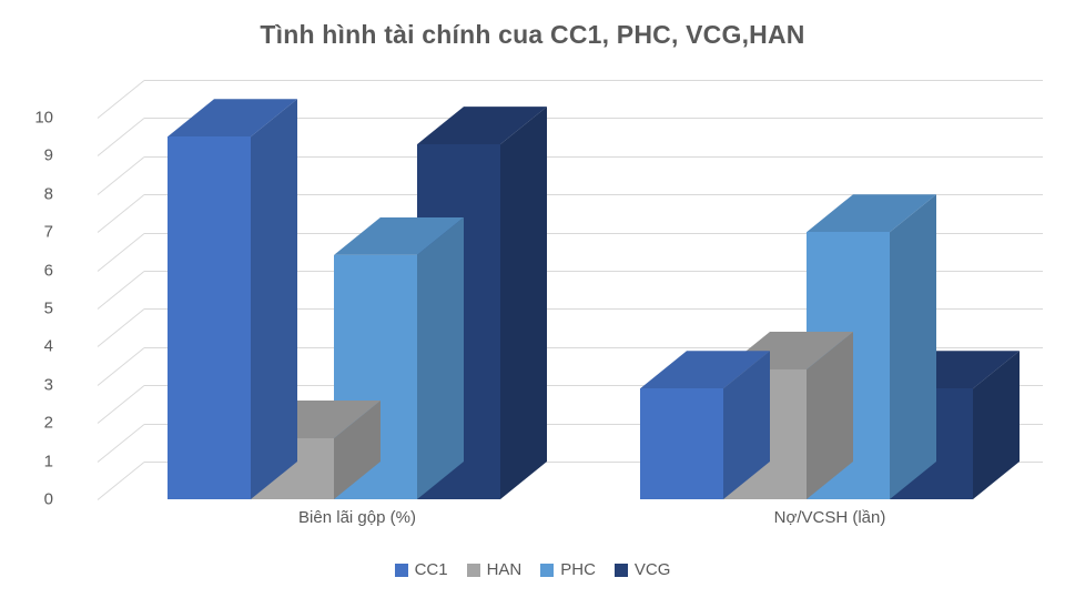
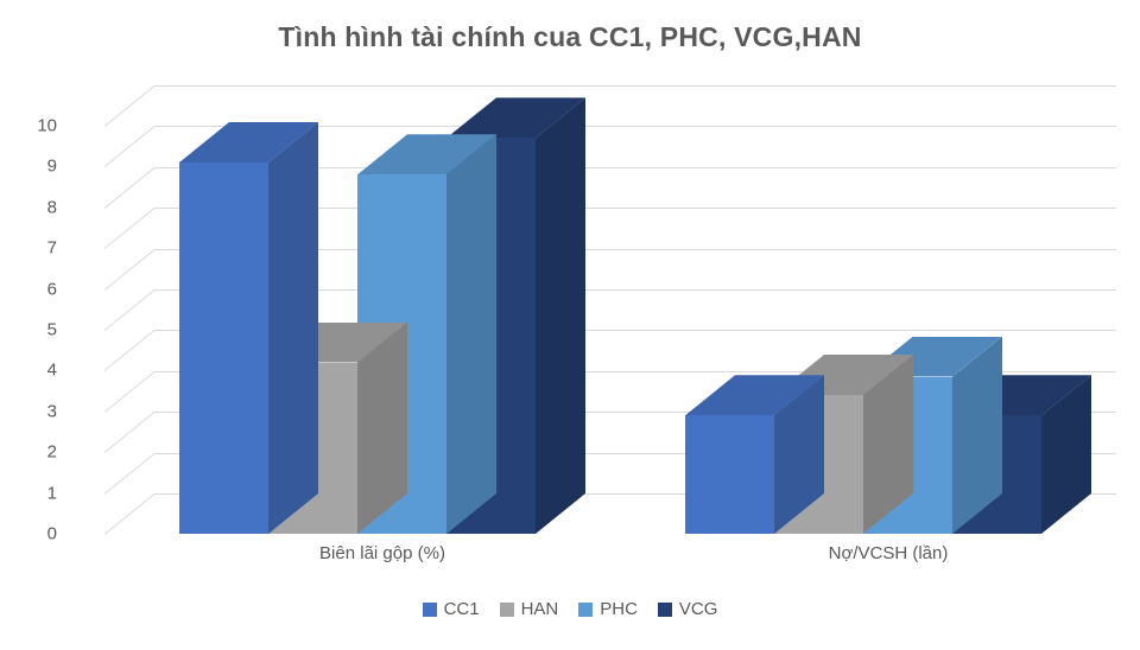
CC1/Biên lãi gộp (%): 9.5 -> 9.1
HAN/Biên lãi gộp (%): 1.6 -> 4.2
PHC/Biên lãi gộp (%): 6.4 -> 8.8
VCG/Biên lãi gộp (%): 9.3 -> 9.7
PHC/Nợ/VCSH (lần): 7.0 -> 3.9
